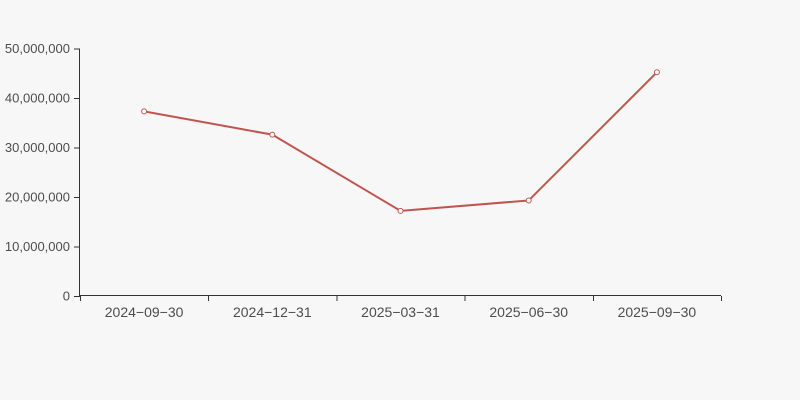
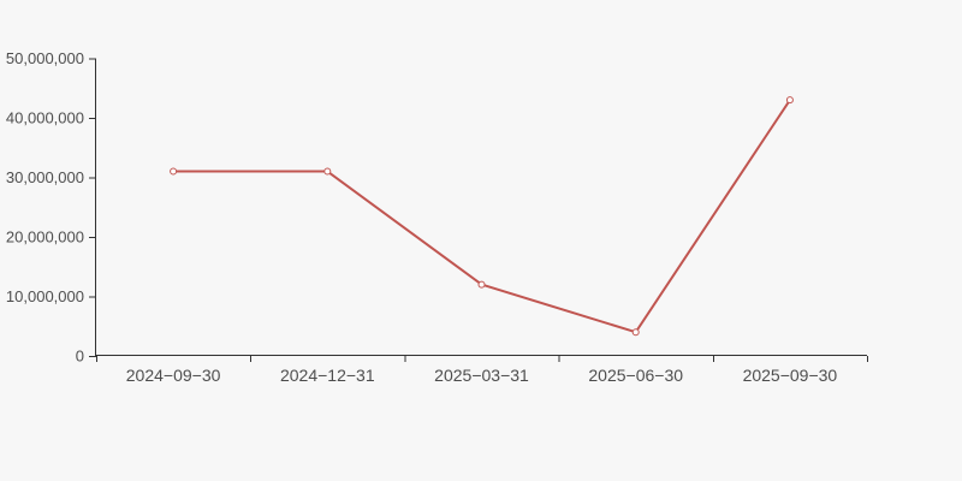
2024−09−30: 37000000 -> 31000000
2024−12−31: 33000000 -> 31000000
2025−03−31: 17000000 -> 12000000
2025−06−30: 19000000 -> 4000000
2025−09−30: 45000000 -> 43000000
